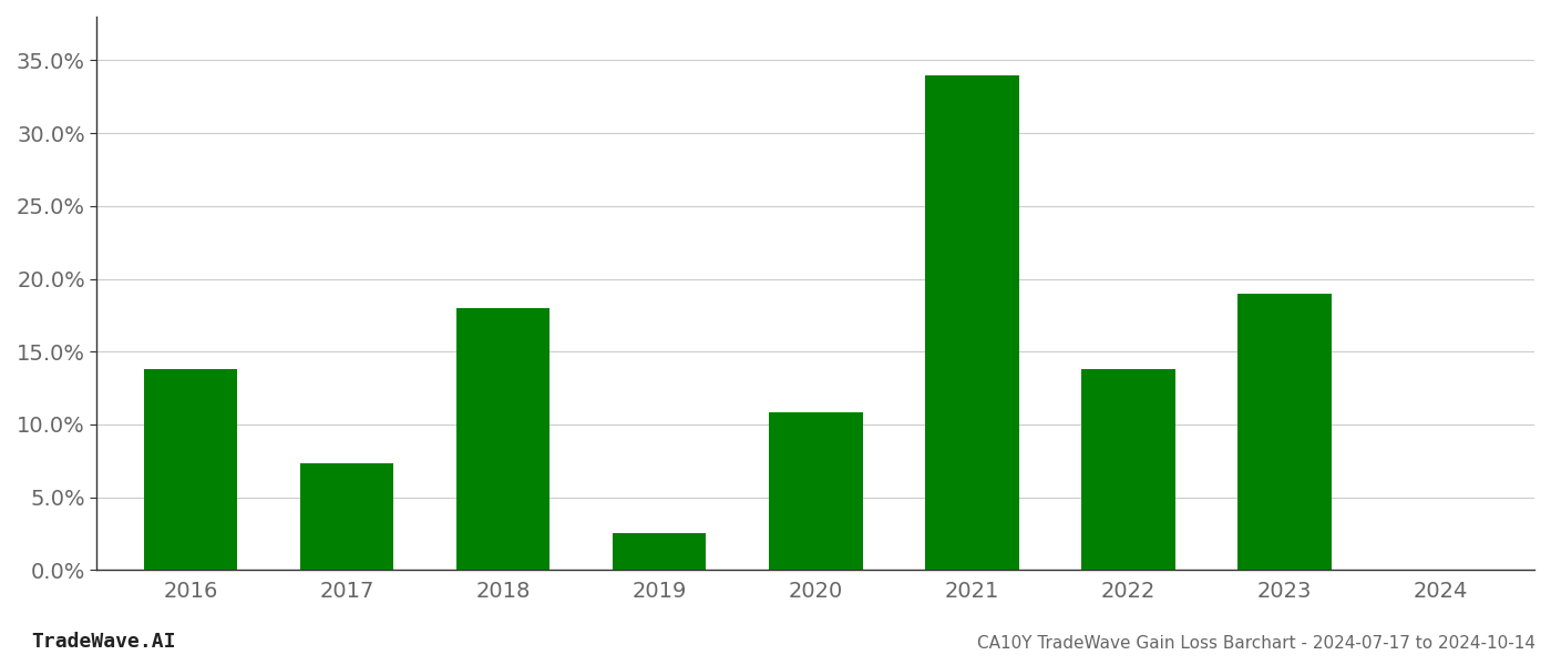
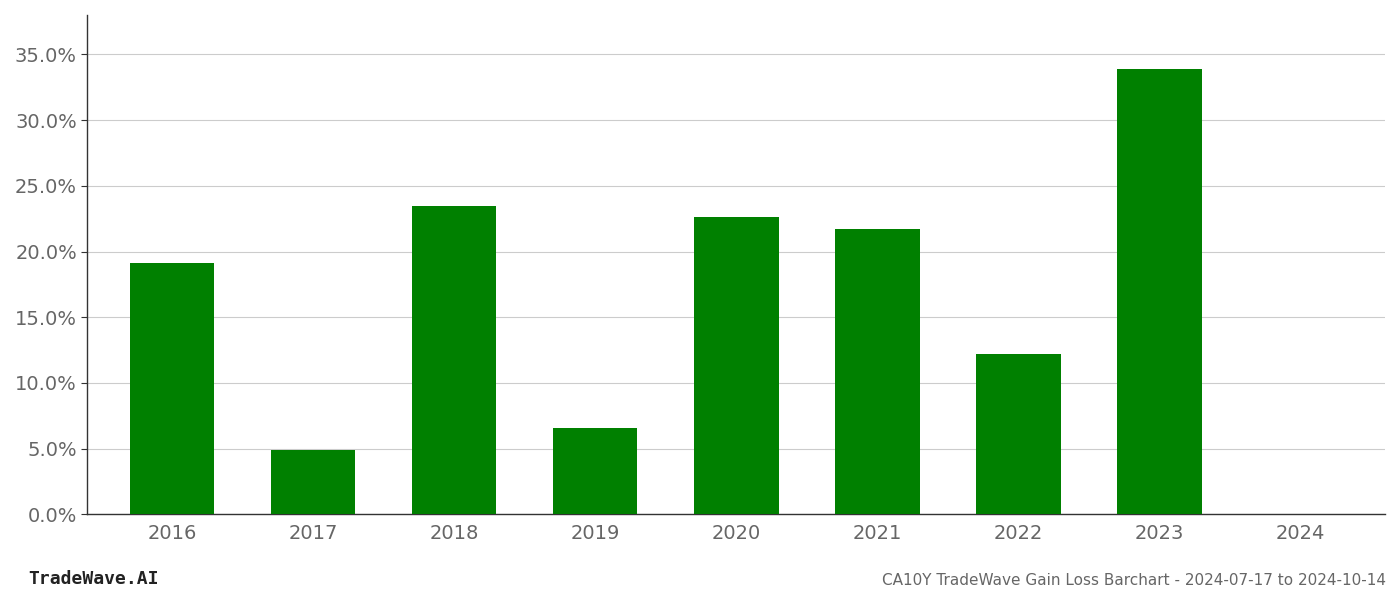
2016: 13.8% -> 19.1%
2017: 7.3% -> 4.9%
2018: 18.0% -> 23.5%
2019: 2.5% -> 6.6%
2020: 10.8% -> 22.6%
2021: 34.0% -> 21.7%
2022: 13.8% -> 12.2%
2023: 19.0% -> 33.9%
